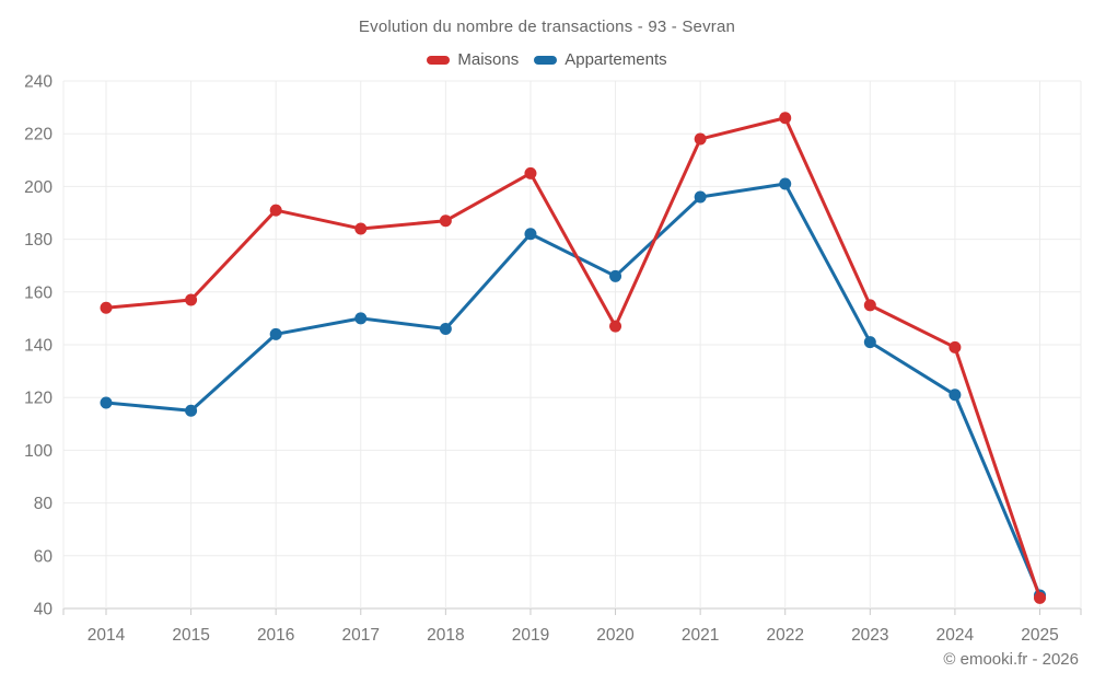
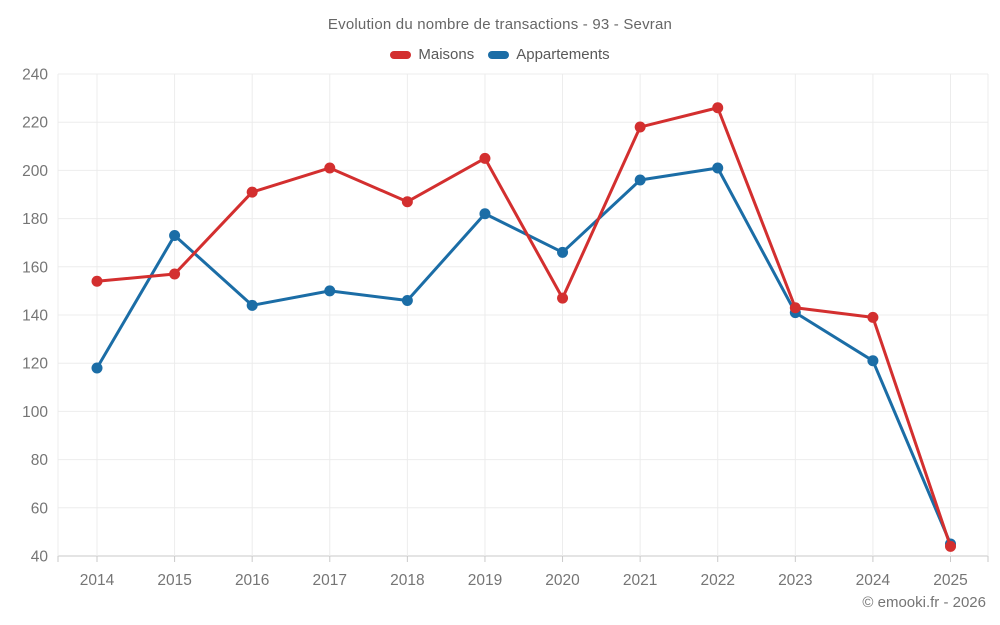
Appartements/2015: 115 -> 173
Maisons/2017: 184 -> 201
Maisons/2023: 155 -> 143
